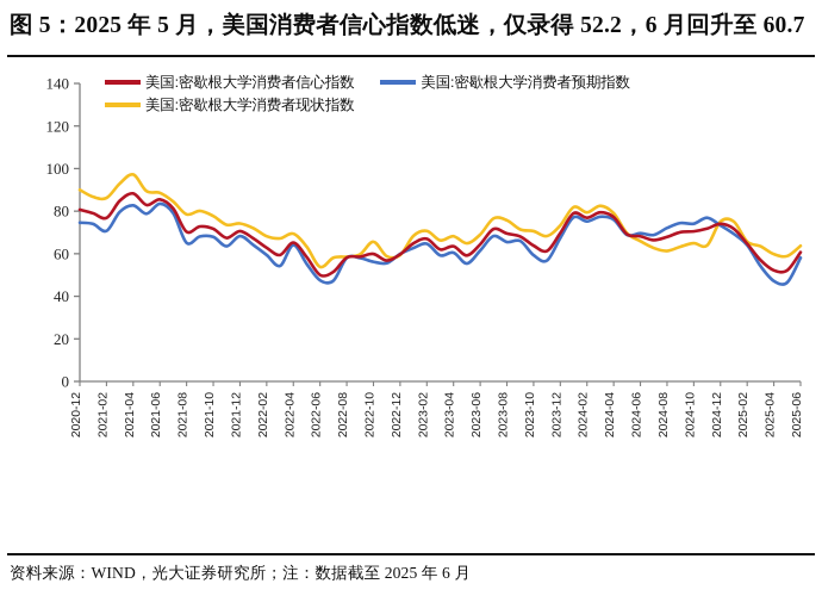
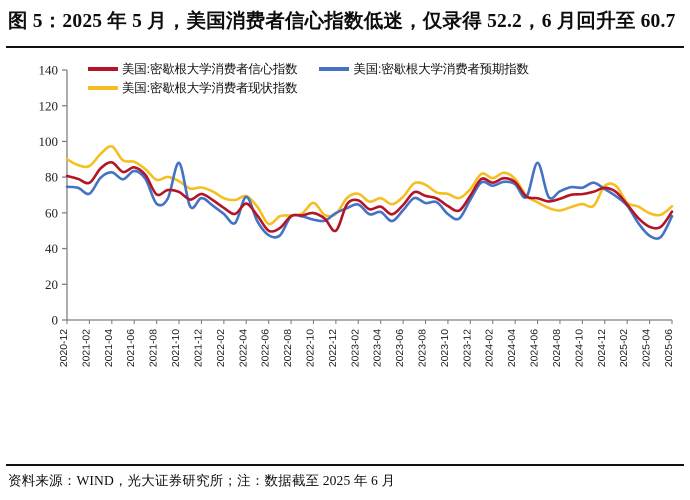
美国:密歇根大学消费者预期指数/2021-10: 68 -> 88
美国:密歇根大学消费者预期指数/2022-04: 64 -> 69
美国:密歇根大学消费者信心指数/2022-12: 60 -> 50
美国:密歇根大学消费者预期指数/2024-06: 70 -> 88
